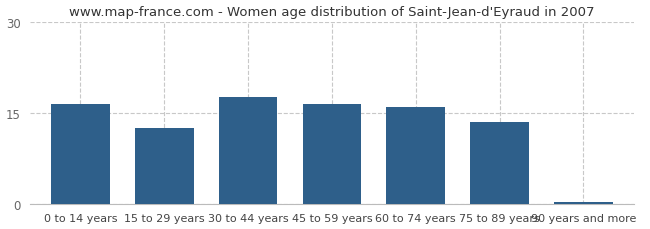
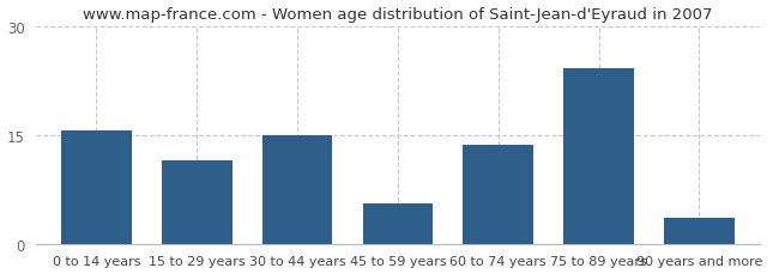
0 to 14 years: 16.5 -> 15.6
15 to 29 years: 12.5 -> 11.4
30 to 44 years: 17.5 -> 15.0
45 to 59 years: 16.5 -> 5.6
60 to 74 years: 16.0 -> 13.6
75 to 89 years: 13.5 -> 24.2
90 years and more: 0.3 -> 3.6
